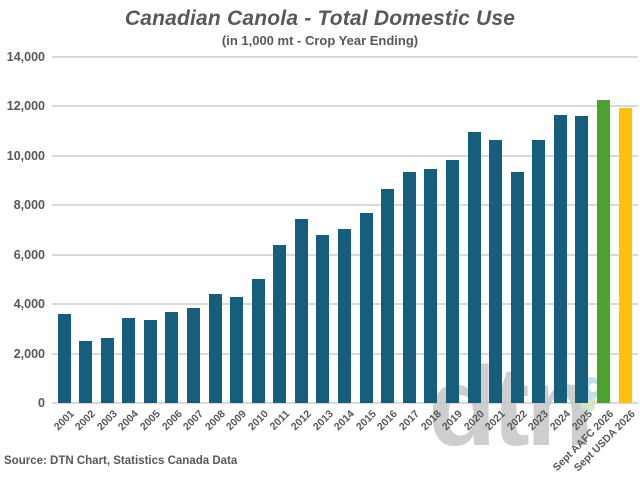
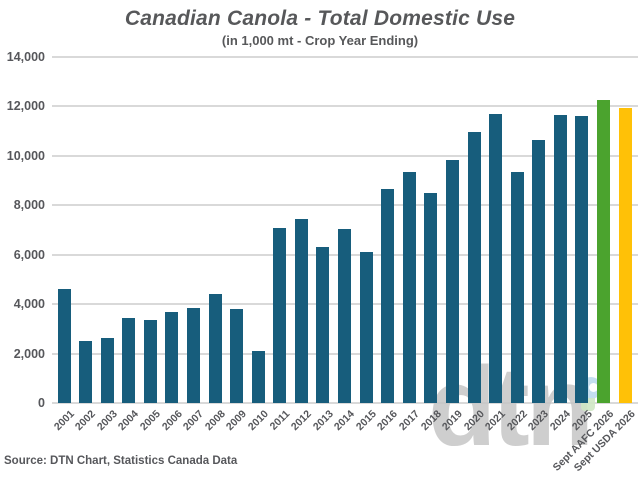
2001: 3600 -> 4600
2009: 4300 -> 3800
2010: 5000 -> 2100
2011: 6400 -> 7100
2013: 6800 -> 6300
2015: 7700 -> 6100
2018: 9400 -> 8500
2021: 10600 -> 11700
